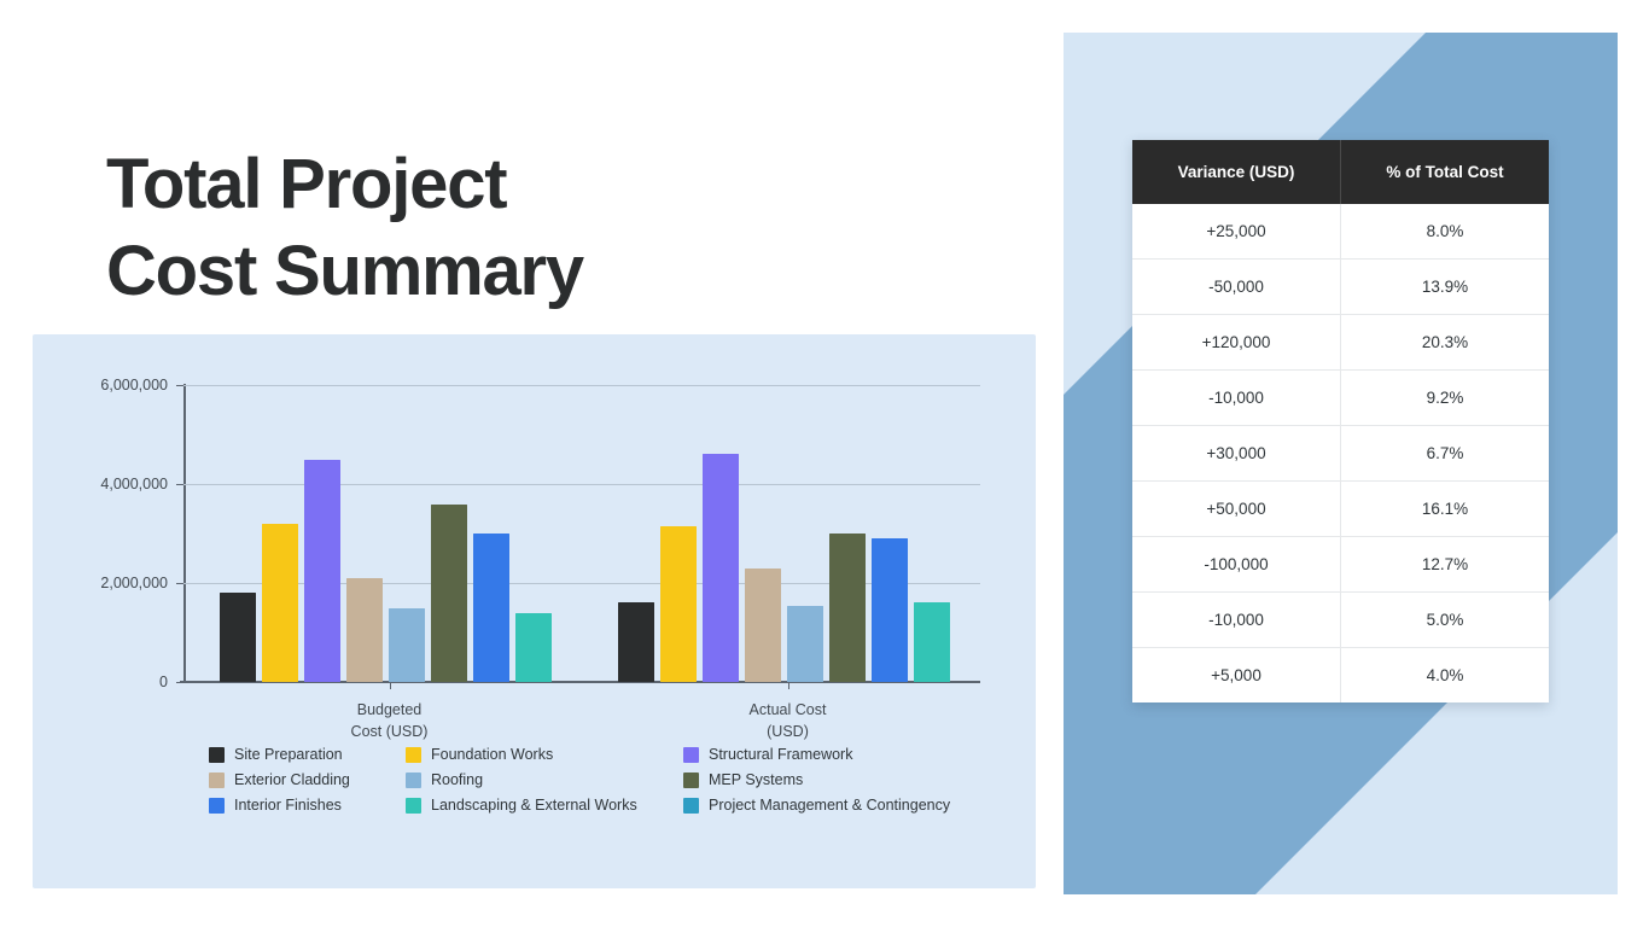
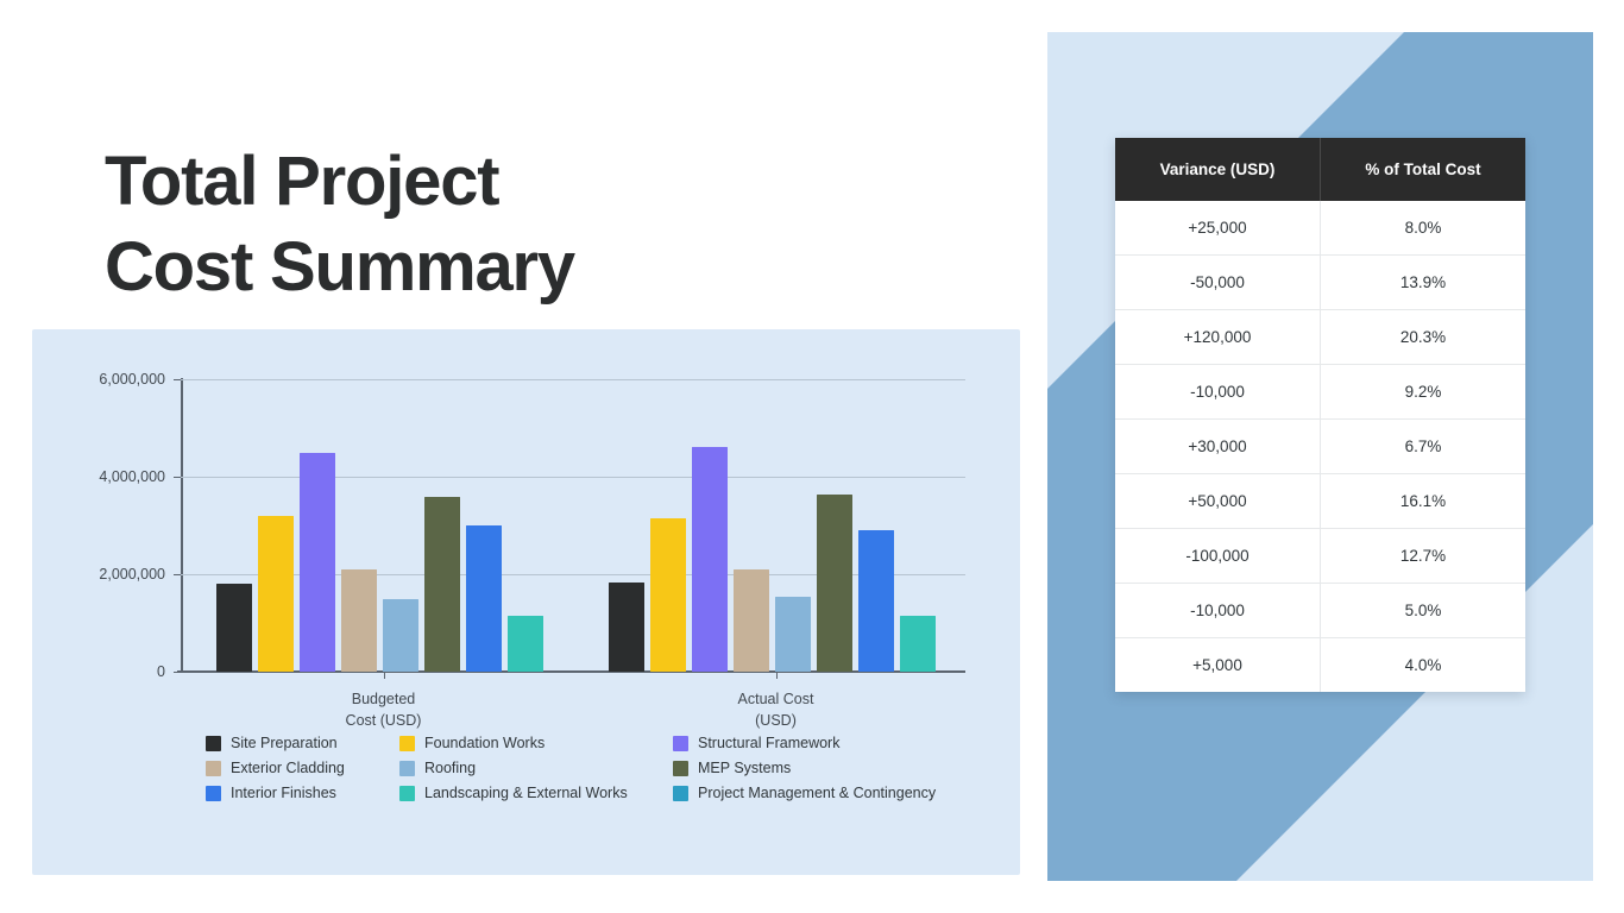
Landscaping & External Works/Budgeted Cost (USD): 1400000 -> 1100000
Site Preparation/Actual Cost (USD): 1600000 -> 1800000
Exterior Cladding/Actual Cost (USD): 2300000 -> 2100000
MEP Systems/Actual Cost (USD): 3000000 -> 3600000
Landscaping & External Works/Actual Cost (USD): 1600000 -> 1100000
